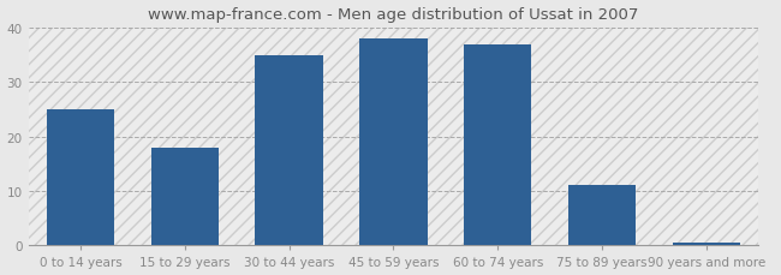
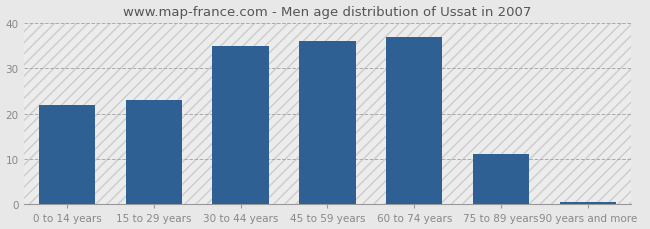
0 to 14 years: 25.0 -> 22.0
15 to 29 years: 18.0 -> 23.0
45 to 59 years: 38.0 -> 36.0
